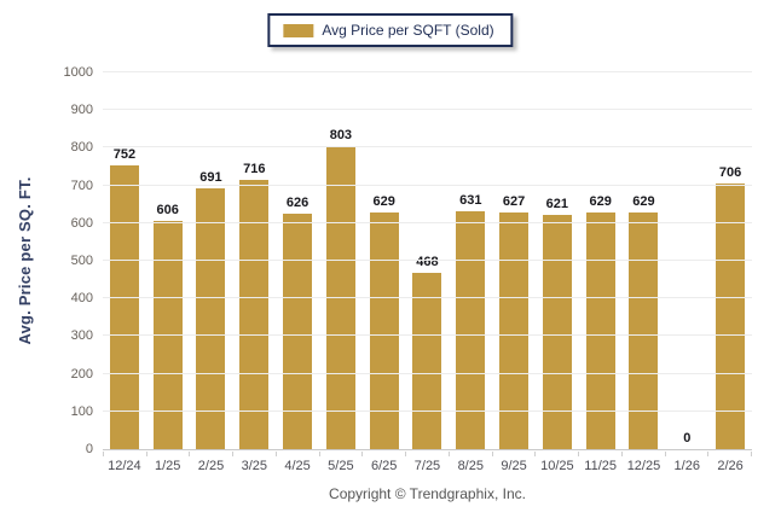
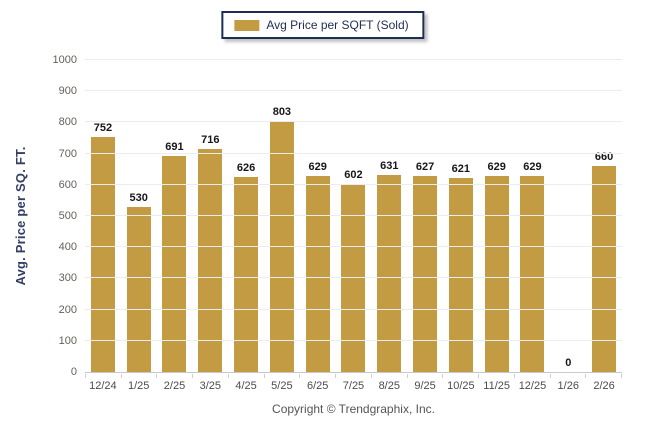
1/25: 606 -> 530
7/25: 468 -> 602
2/26: 706 -> 660
